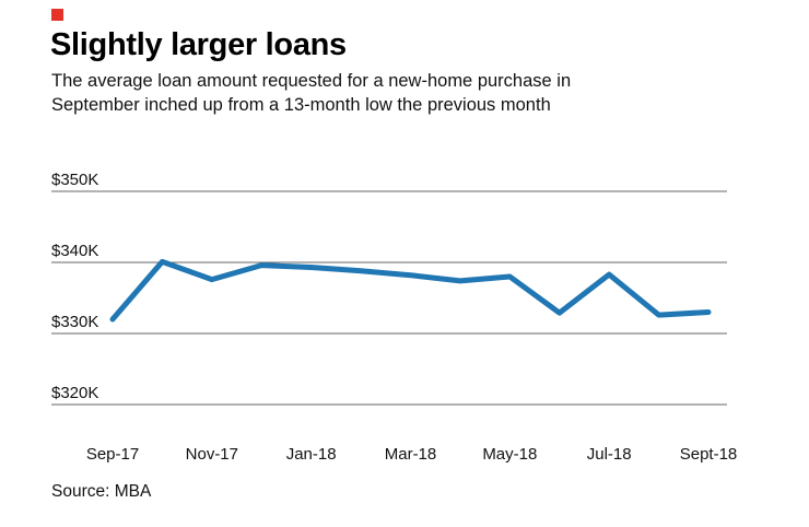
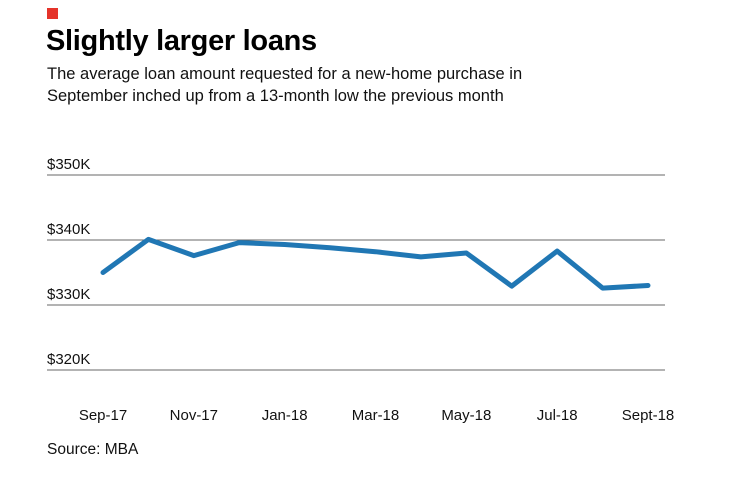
Sep-17: $332K -> $335K
